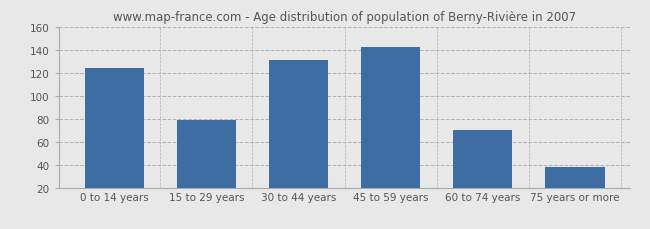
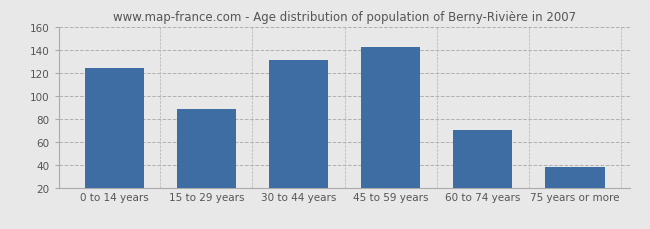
15 to 29 years: 79 -> 88
